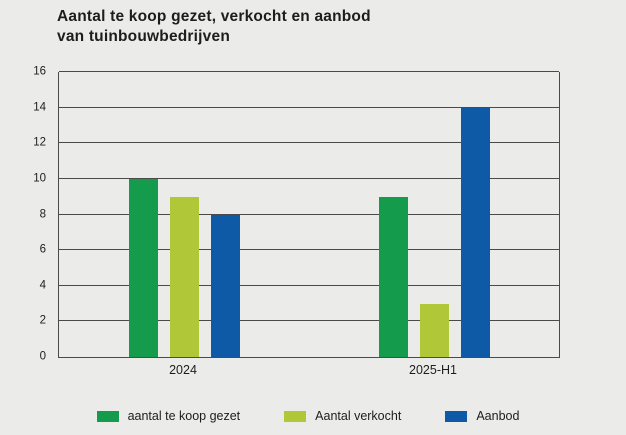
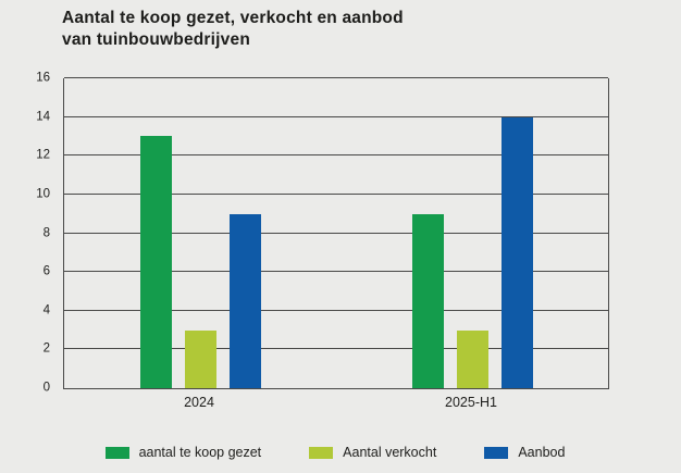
aantal te koop gezet/2024: 10 -> 13
Aantal verkocht/2024: 9 -> 3
Aanbod/2024: 8 -> 9
